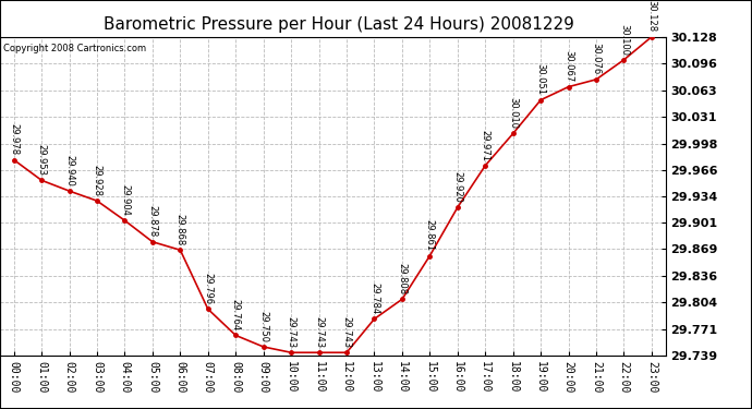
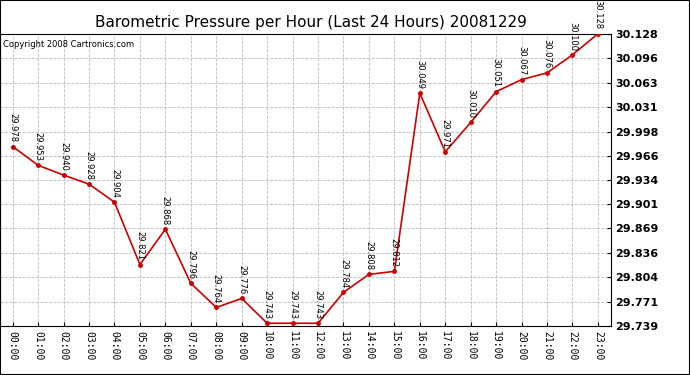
05:00: 29.878 -> 29.821
09:00: 29.750 -> 29.776
15:00: 29.861 -> 29.812
16:00: 29.920 -> 30.049
